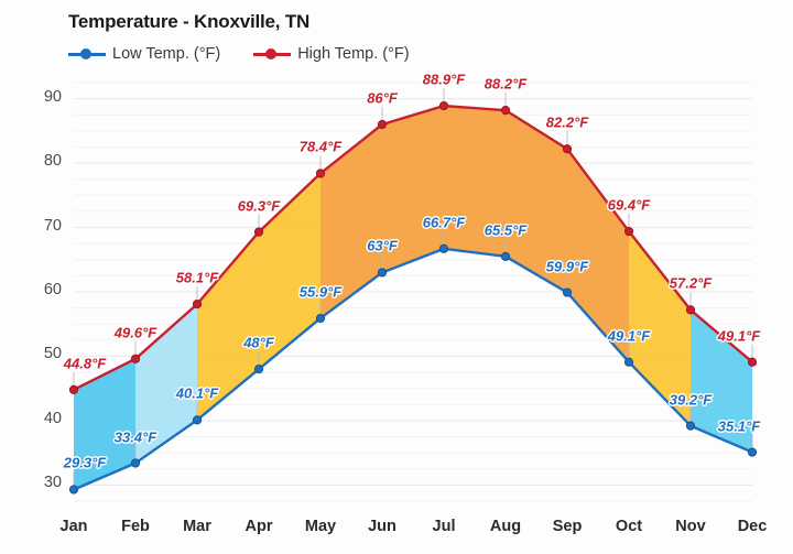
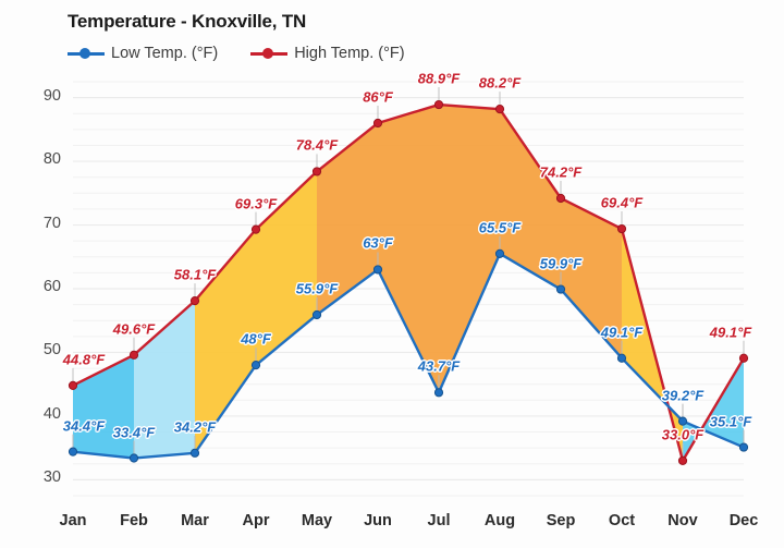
Low Temp. (°F)/Jan: 29.3°F -> 34.4°F
Low Temp. (°F)/Mar: 40.1°F -> 34.2°F
Low Temp. (°F)/Jul: 66.7°F -> 43.7°F
High Temp. (°F)/Sep: 82.2°F -> 74.2°F
High Temp. (°F)/Nov: 57.2°F -> 33.0°F
